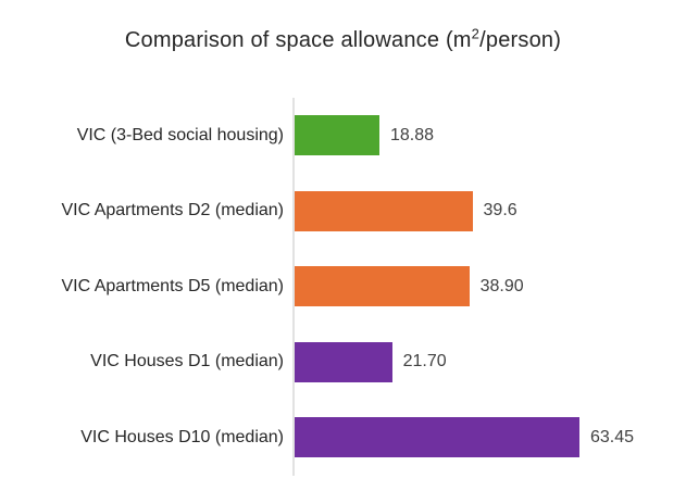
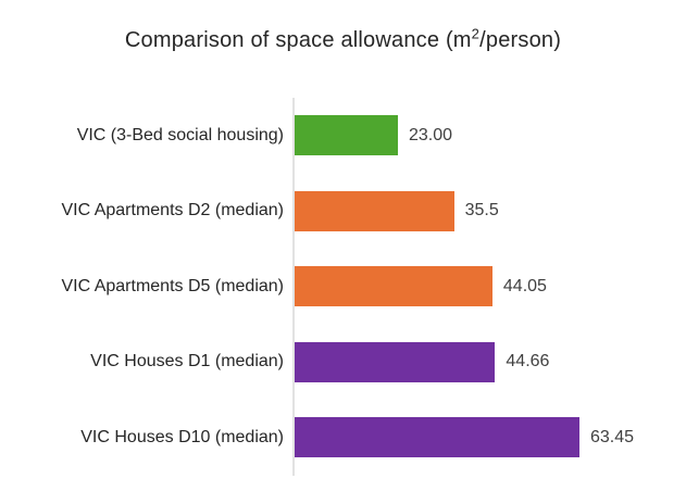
VIC (3-Bed social housing): 18.88 -> 23.00
VIC Apartments D2 (median): 39.6 -> 35.5
VIC Apartments D5 (median): 38.90 -> 44.05
VIC Houses D1 (median): 21.70 -> 44.66
